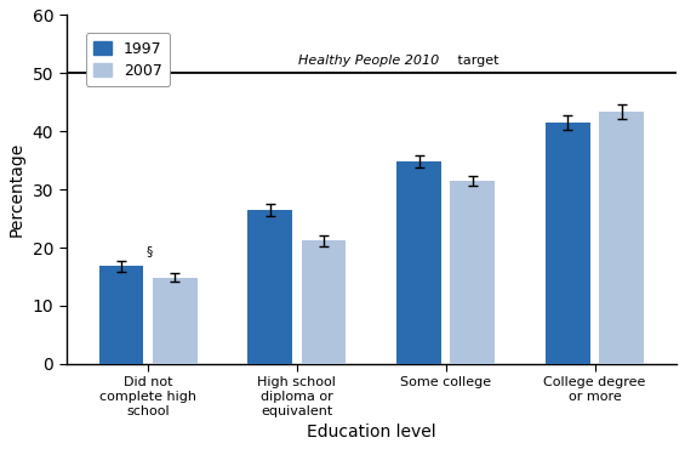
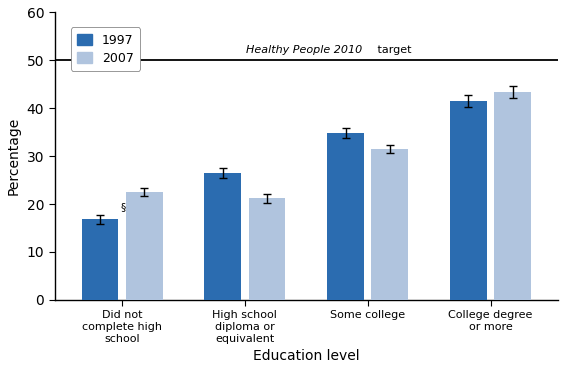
2007/Did not complete high school: 14.9 -> 22.5
